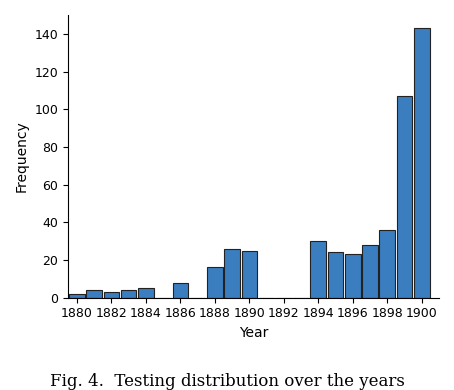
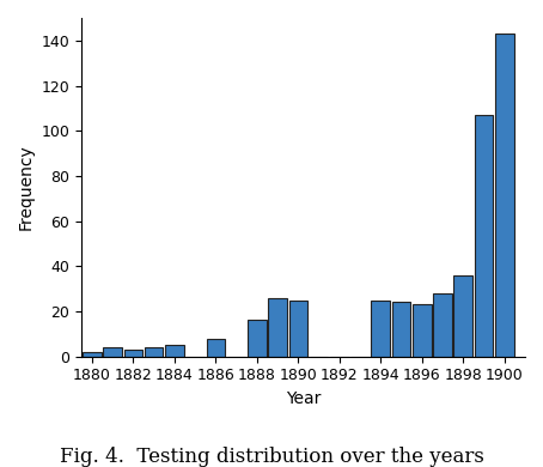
1894: 30 -> 25
